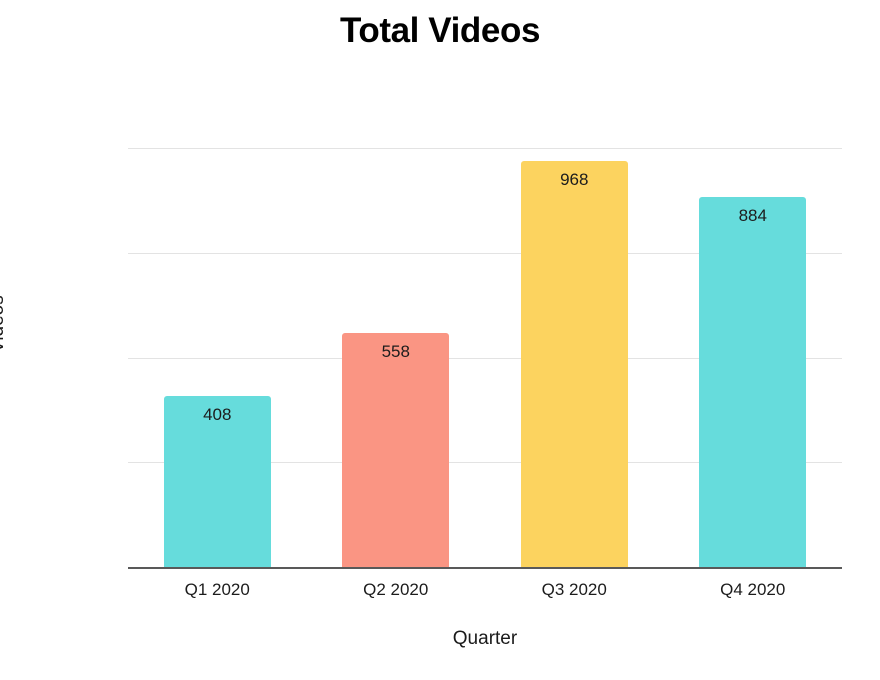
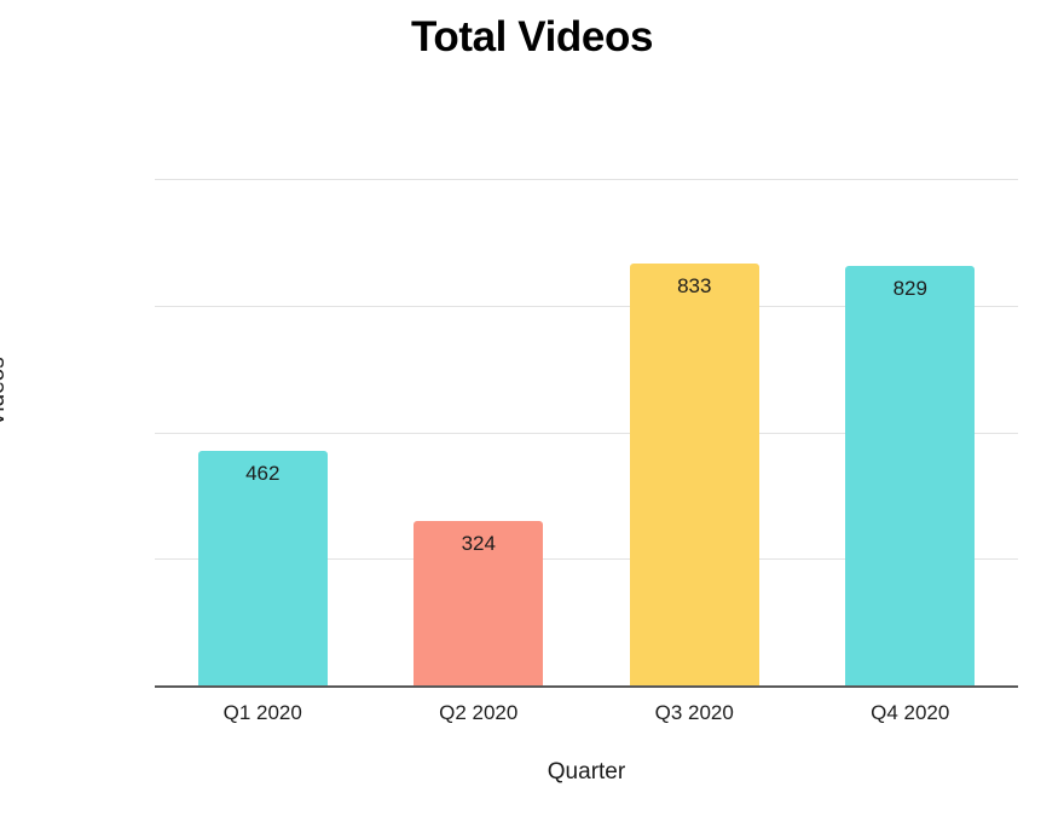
Q1 2020: 408 -> 462
Q2 2020: 558 -> 324
Q3 2020: 968 -> 833
Q4 2020: 884 -> 829
